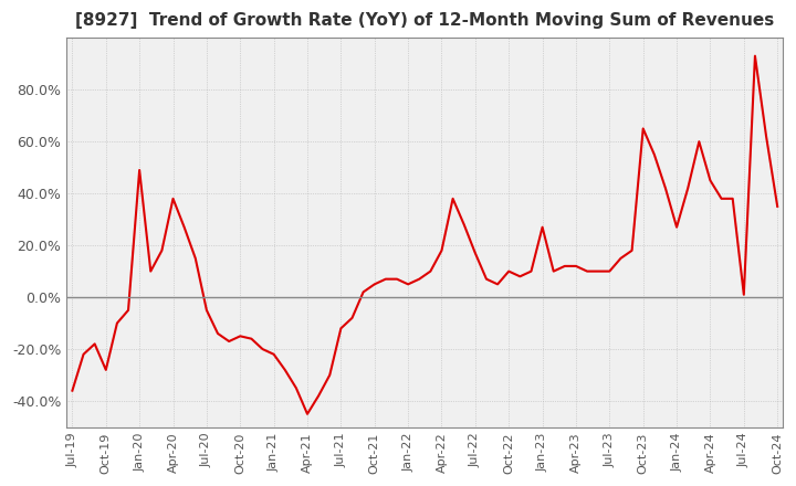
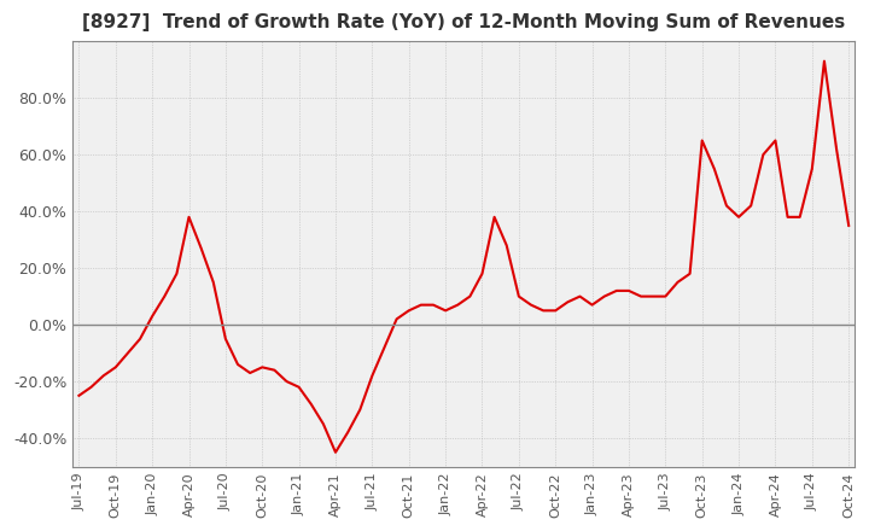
Jul-19: -36% -> -25%
Oct-19: -28% -> -15%
Jan-20: 49% -> 3%
Jul-21: -12% -> -18%
Jul-22: 17% -> 10%
Oct-22: 10% -> 5%
Jan-23: 27% -> 7%
Jan-24: 27% -> 38%
Apr-24: 45% -> 65%
Jul-24: 1% -> 55%
